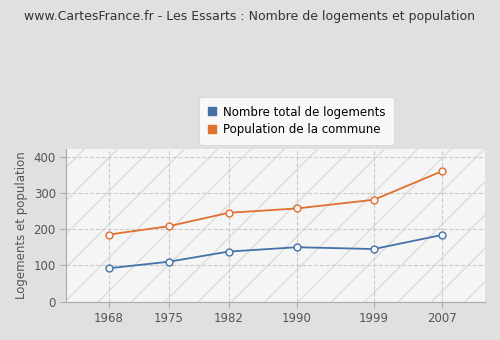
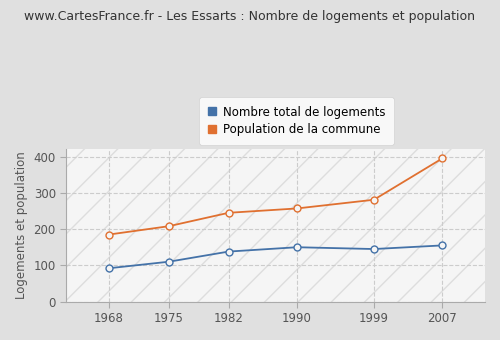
Nombre total de logements/2007: 184 -> 155
Population de la commune/2007: 360 -> 395
